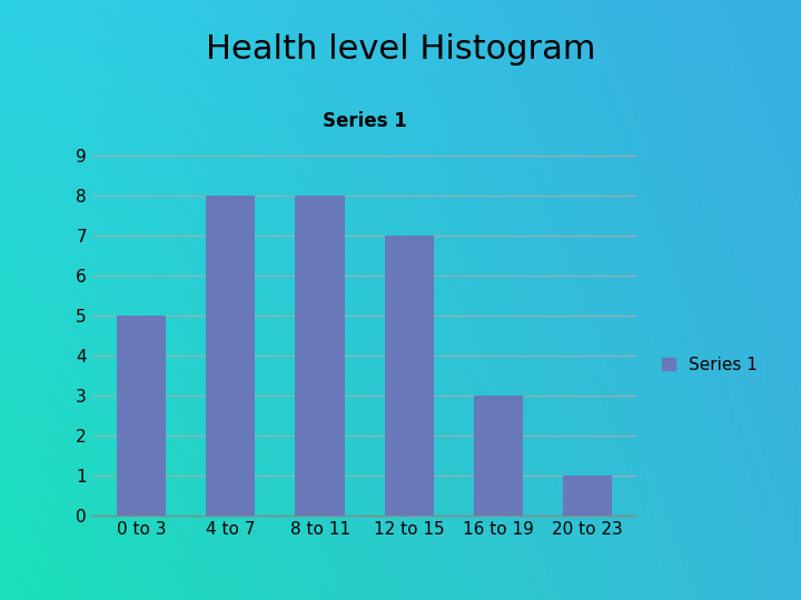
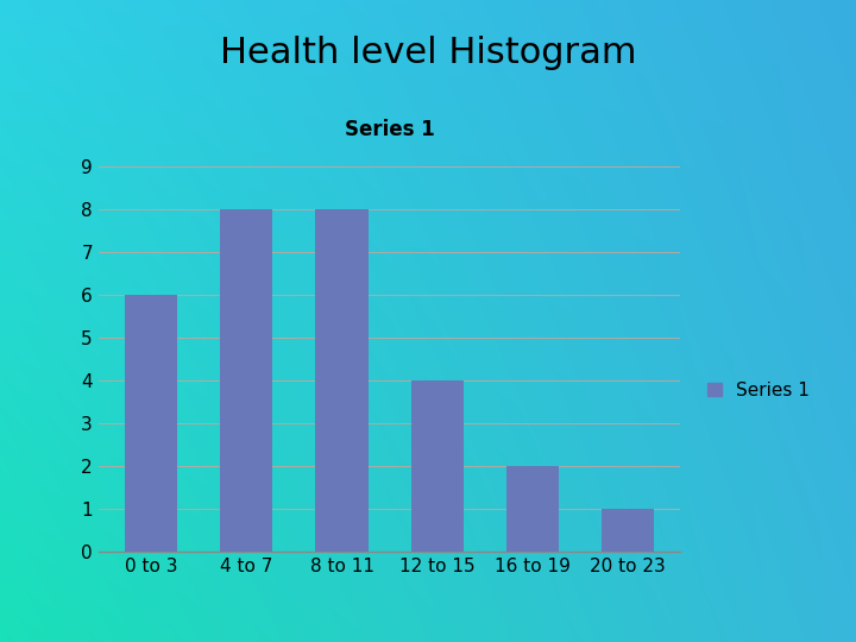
0 to 3: 5 -> 6
12 to 15: 7 -> 4
16 to 19: 3 -> 2
